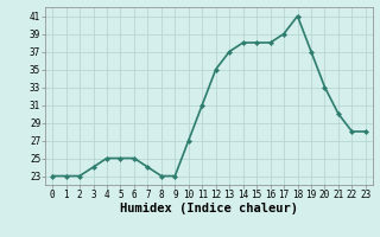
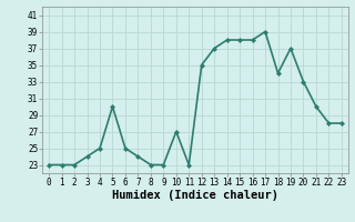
5: 25 -> 30
11: 31 -> 23
18: 41 -> 34
